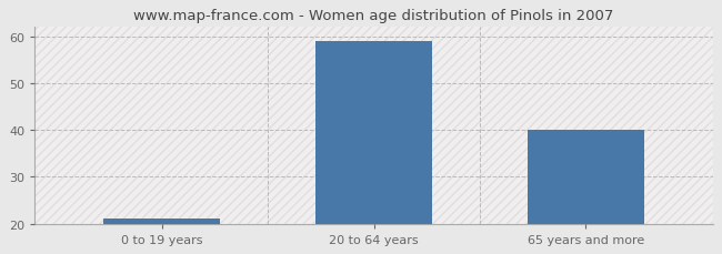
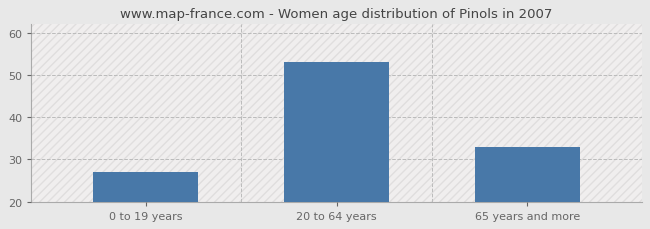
0 to 19 years: 21 -> 27
20 to 64 years: 59 -> 53
65 years and more: 40 -> 33
